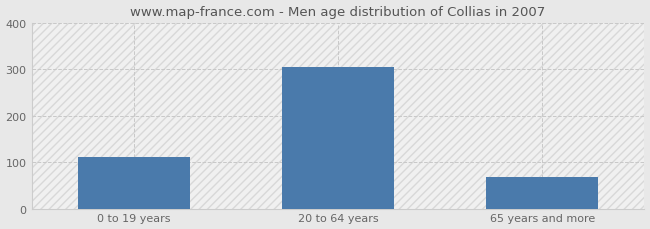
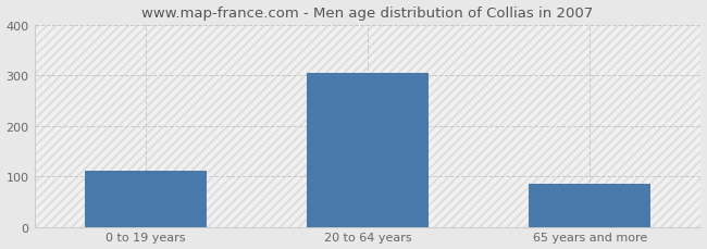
65 years and more: 67 -> 85
